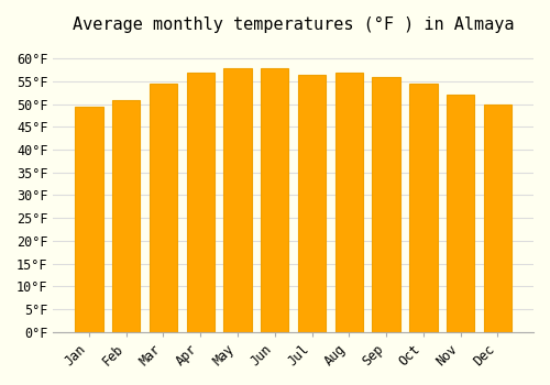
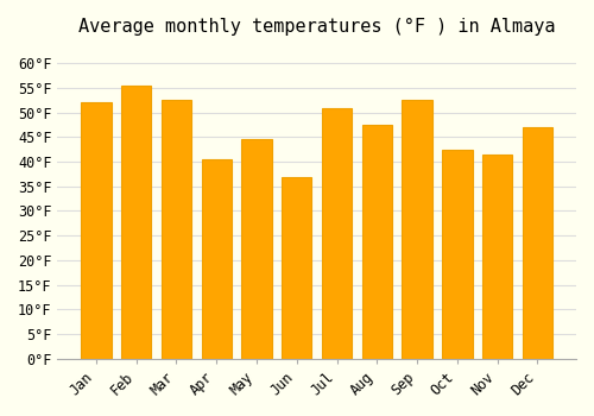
Jan: 49.5°F -> 52.0°F
Feb: 51.0°F -> 55.5°F
Mar: 54.5°F -> 52.5°F
Apr: 57.0°F -> 40.5°F
May: 58.0°F -> 44.5°F
Jun: 58.0°F -> 37.0°F
Jul: 56.5°F -> 51.0°F
Aug: 57.0°F -> 47.5°F
Sep: 56.0°F -> 52.5°F
Oct: 54.5°F -> 42.5°F
Nov: 52.0°F -> 41.5°F
Dec: 50.0°F -> 47.0°F
